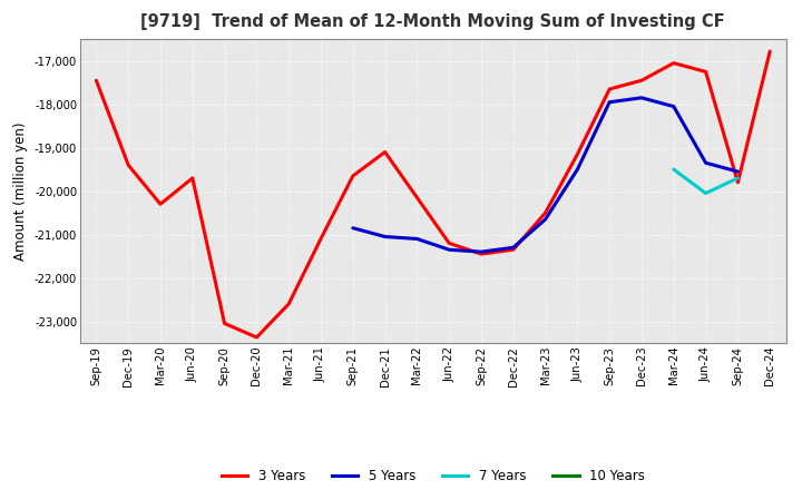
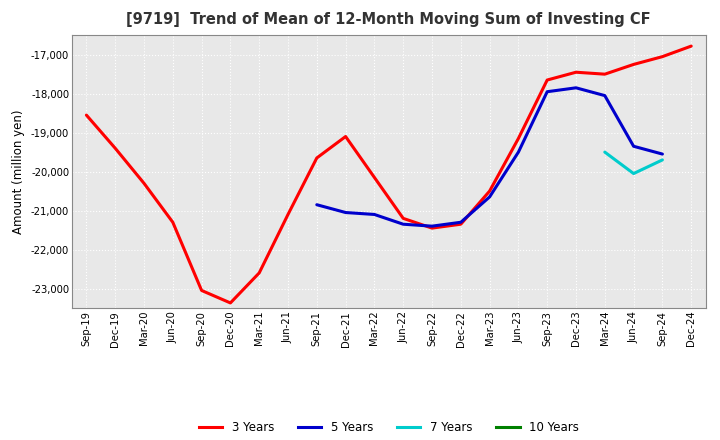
3 Years/Sep-19: -17,450 -> -18,550
3 Years/Jun-20: -19,700 -> -21,300
3 Years/Mar-24: -17,050 -> -17,500
3 Years/Sep-24: -19,800 -> -17,050
